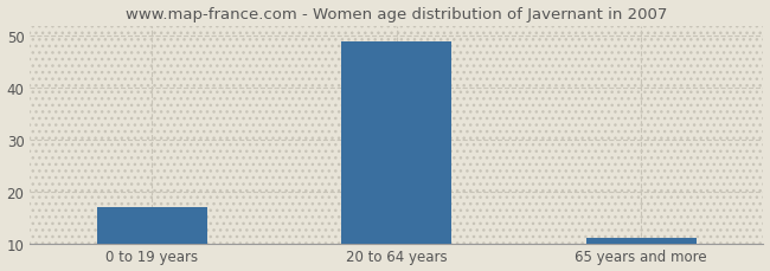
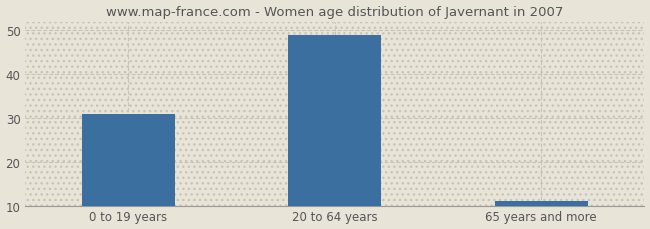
0 to 19 years: 17 -> 31
